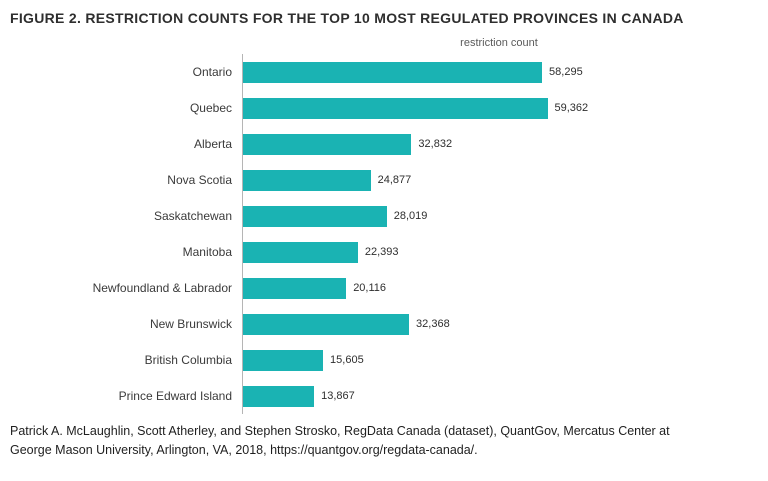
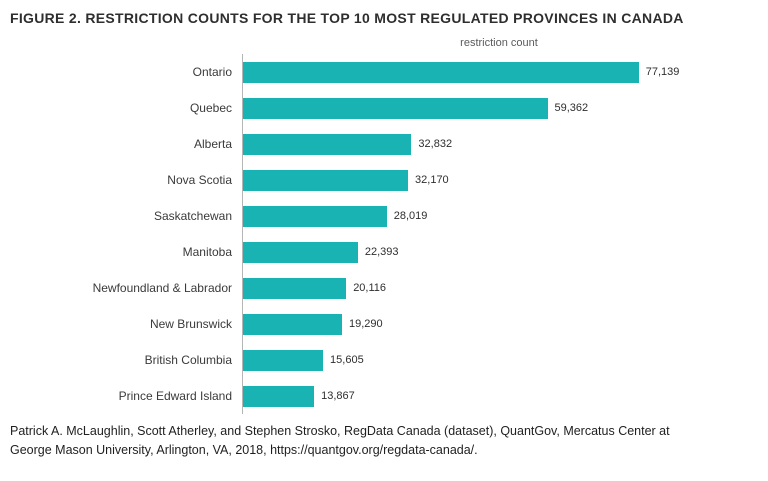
Ontario: 58,295 -> 77,139
Nova Scotia: 24,877 -> 32,170
New Brunswick: 32,368 -> 19,290
